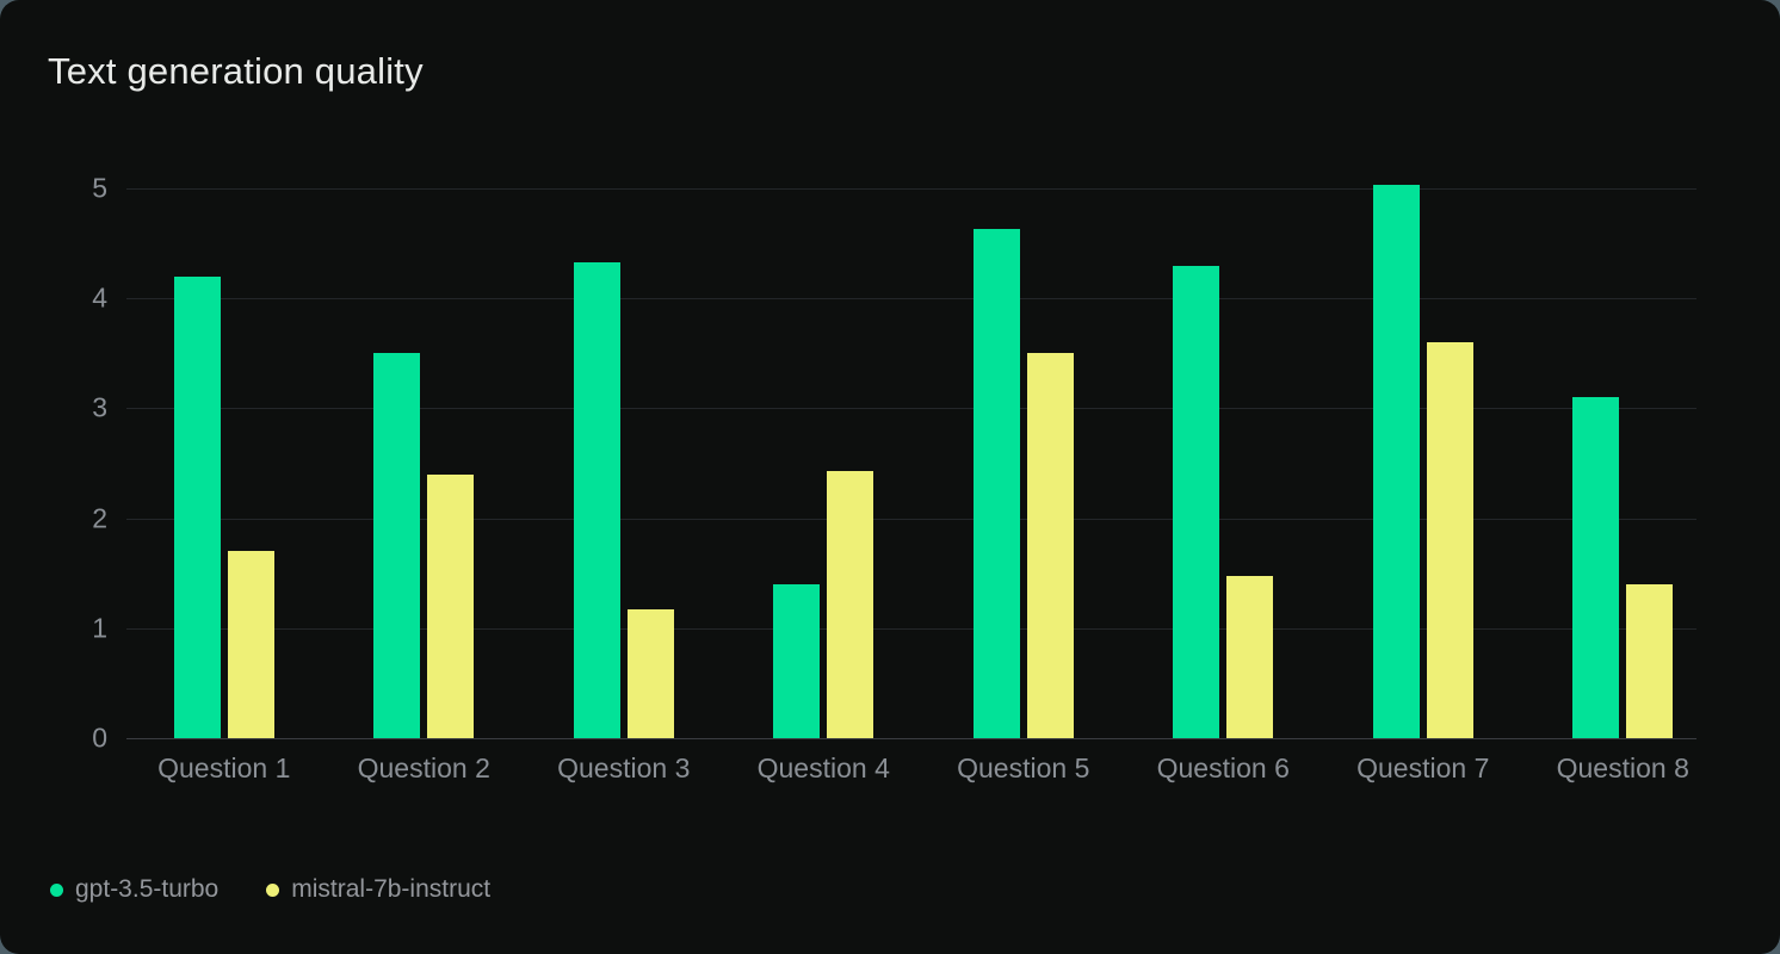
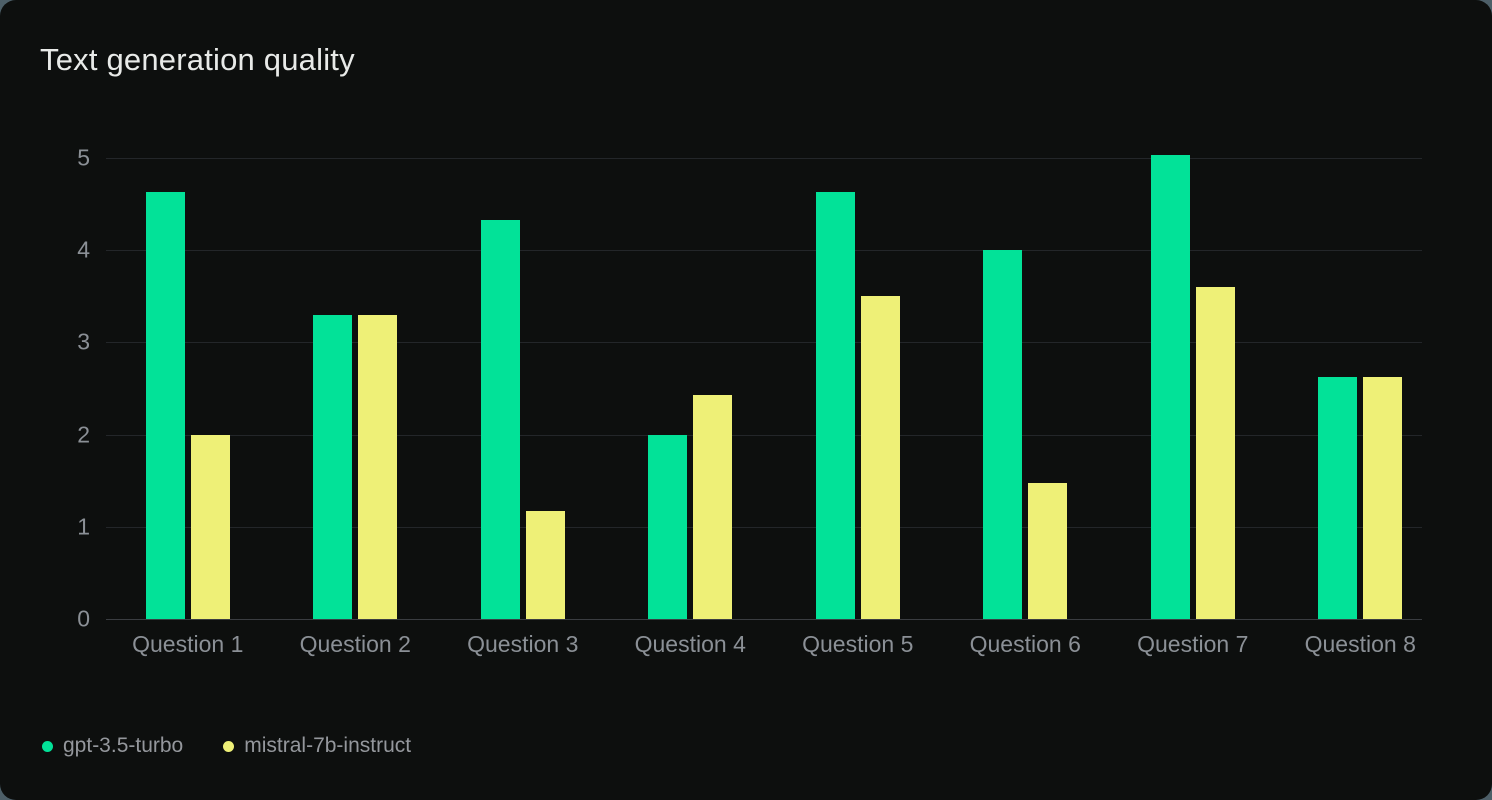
gpt-3.5-turbo/Question 1: 4.2 -> 4.6
mistral-7b-instruct/Question 1: 1.7 -> 2.0
gpt-3.5-turbo/Question 2: 3.5 -> 3.3
mistral-7b-instruct/Question 2: 2.4 -> 3.3
gpt-3.5-turbo/Question 4: 1.4 -> 2.0
gpt-3.5-turbo/Question 6: 4.3 -> 4.0
gpt-3.5-turbo/Question 8: 3.1 -> 2.6
mistral-7b-instruct/Question 8: 1.4 -> 2.6
